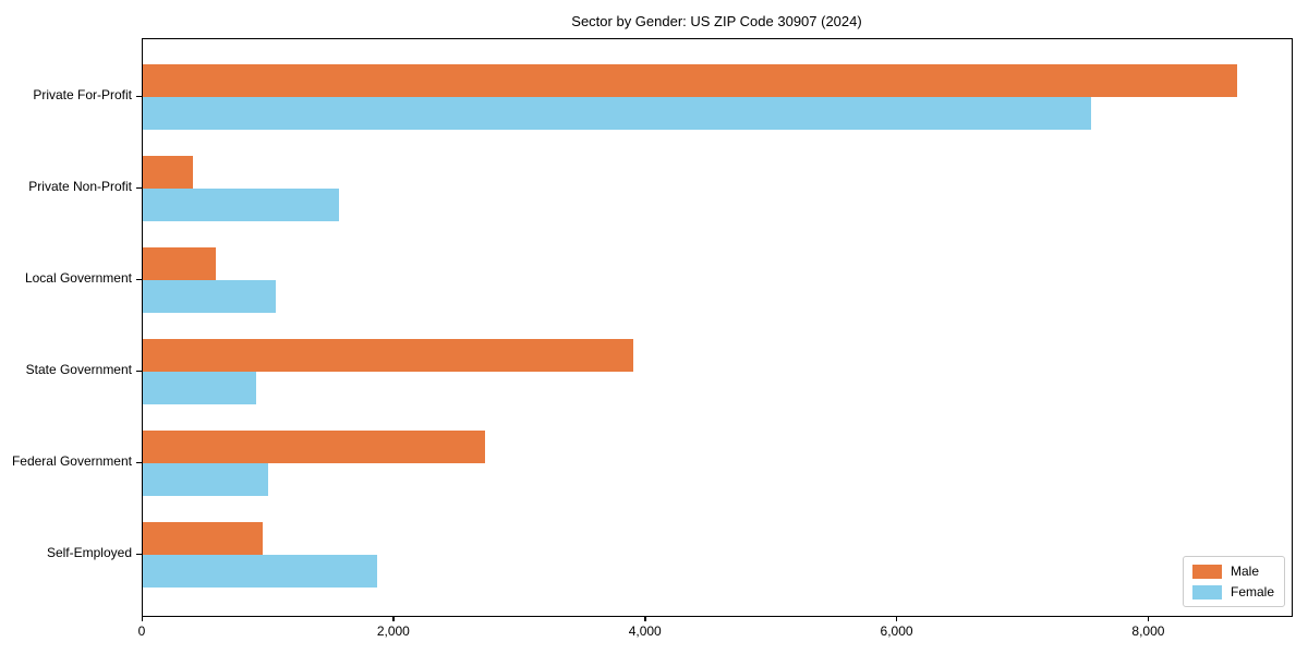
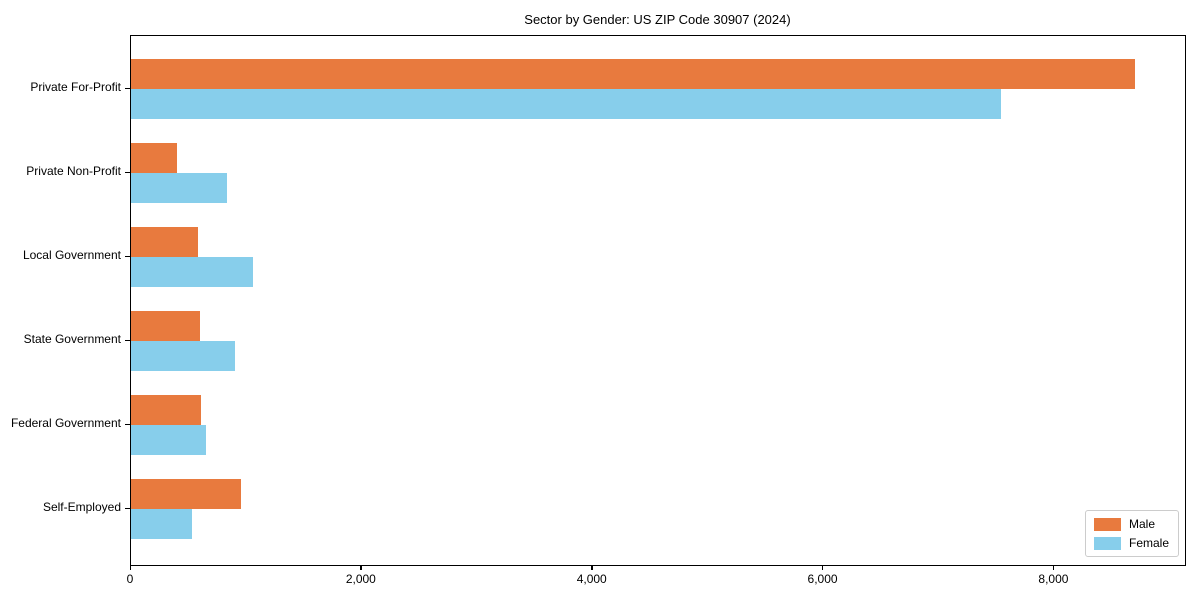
Female/Private Non-Profit: 1560 -> 830
Male/State Government: 3900 -> 600
Male/Federal Government: 2720 -> 610
Female/Federal Government: 1000 -> 650
Female/Self-Employed: 1860 -> 530
